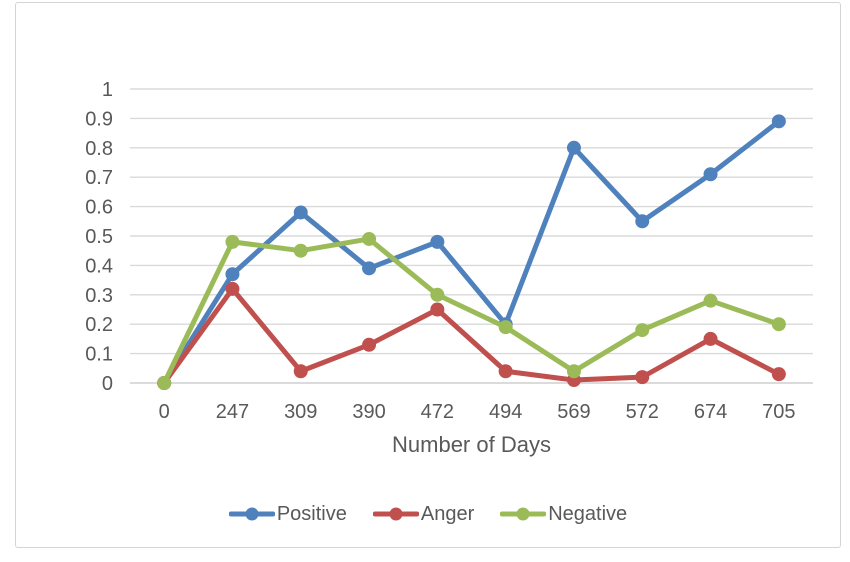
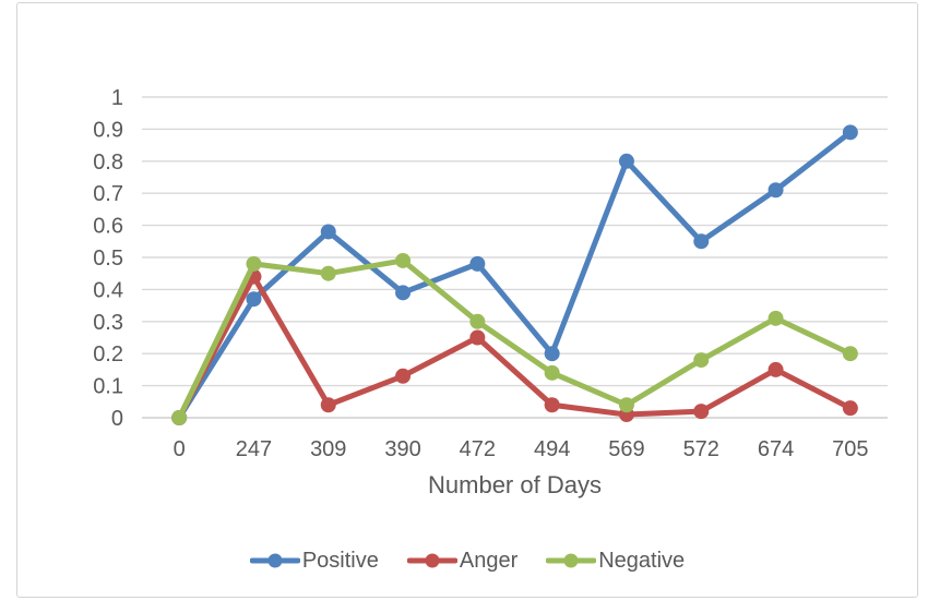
Anger/247: 0.32 -> 0.44
Negative/494: 0.19 -> 0.14
Negative/674: 0.28 -> 0.31
